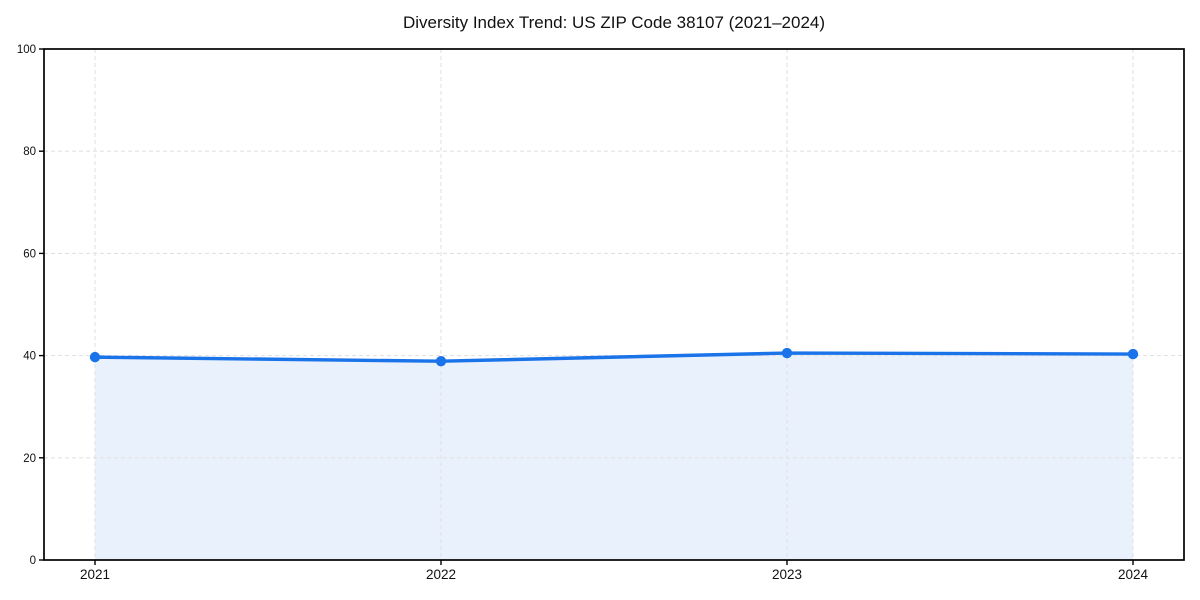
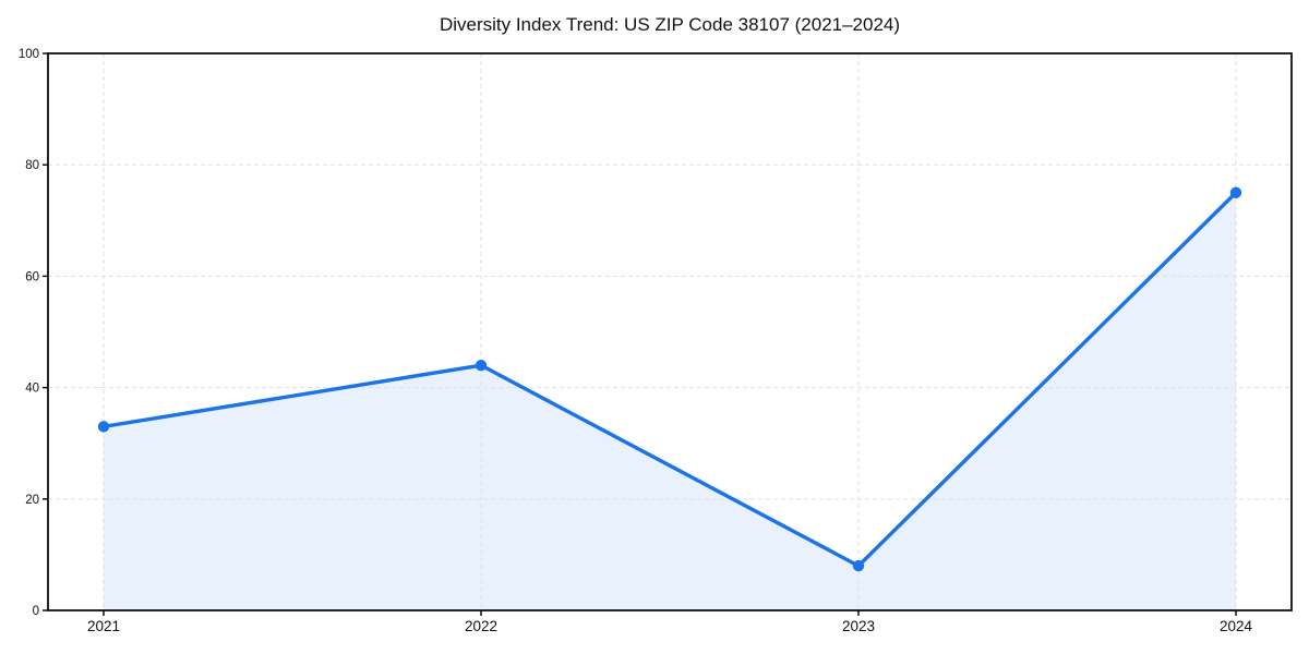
2021: 40 -> 33
2022: 39 -> 44
2023: 40 -> 8
2024: 40 -> 75
